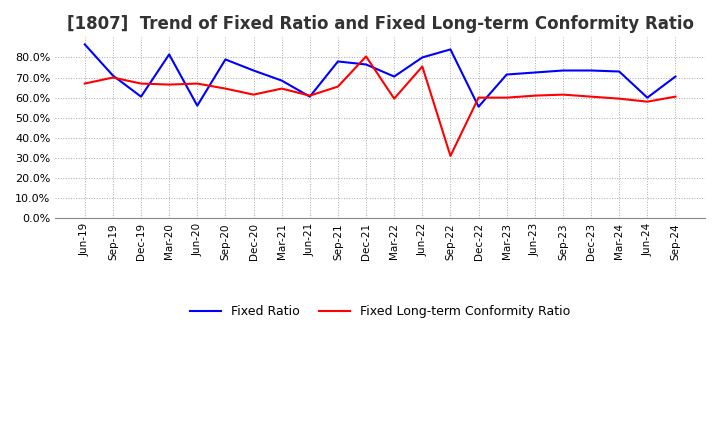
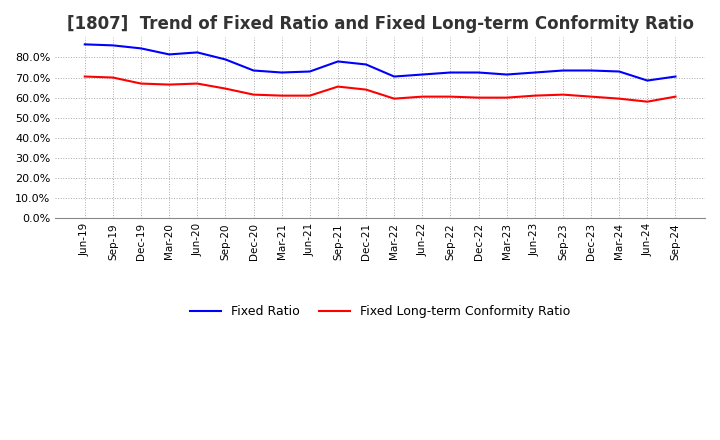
Fixed Long-term Conformity Ratio/Jun-19: 67.0% -> 70.5%
Fixed Ratio/Sep-19: 71.0% -> 86.0%
Fixed Ratio/Dec-19: 60.5% -> 84.5%
Fixed Ratio/Jun-20: 56.0% -> 82.5%
Fixed Ratio/Mar-21: 68.5% -> 72.5%
Fixed Long-term Conformity Ratio/Mar-21: 64.5% -> 61.0%
Fixed Ratio/Jun-21: 60.5% -> 73.0%
Fixed Long-term Conformity Ratio/Dec-21: 80.5% -> 64.0%
Fixed Ratio/Jun-22: 80.0% -> 71.5%
Fixed Long-term Conformity Ratio/Jun-22: 75.5% -> 60.5%
Fixed Ratio/Sep-22: 84.0% -> 72.5%
Fixed Long-term Conformity Ratio/Sep-22: 31.0% -> 60.5%
Fixed Ratio/Dec-22: 55.5% -> 72.5%
Fixed Ratio/Jun-24: 60.0% -> 68.5%
